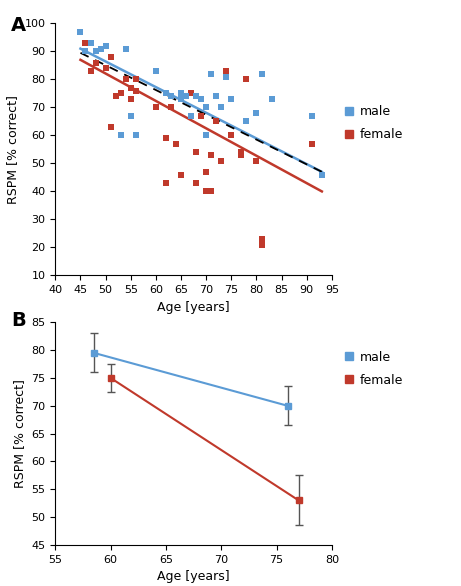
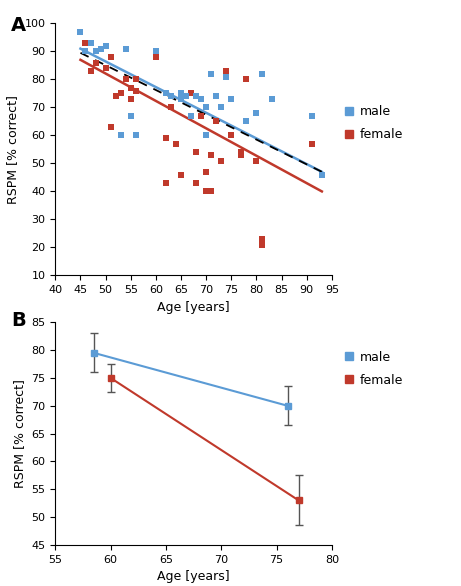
male/60: 83 -> 90
female/60: 70 -> 88
